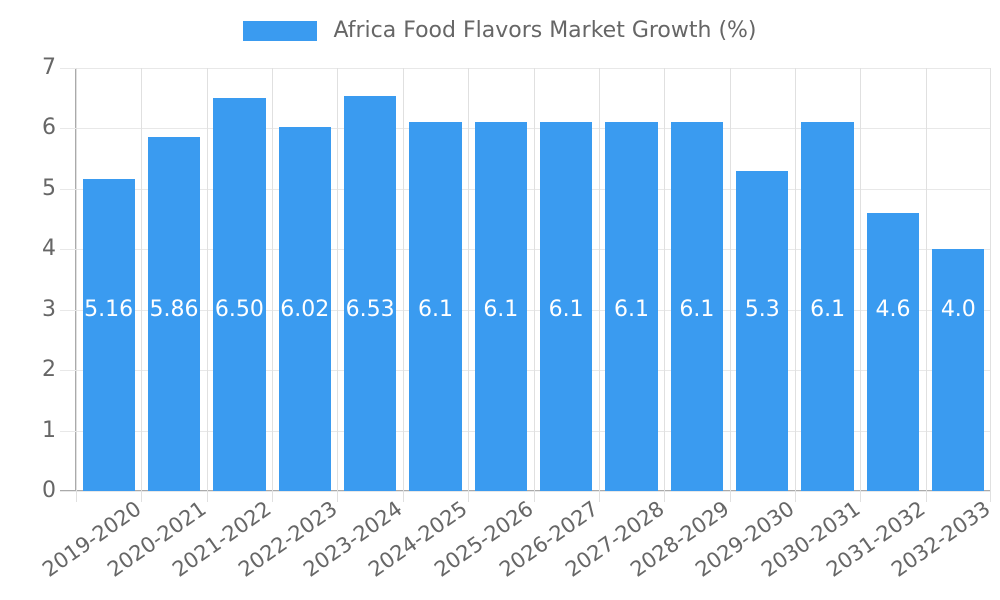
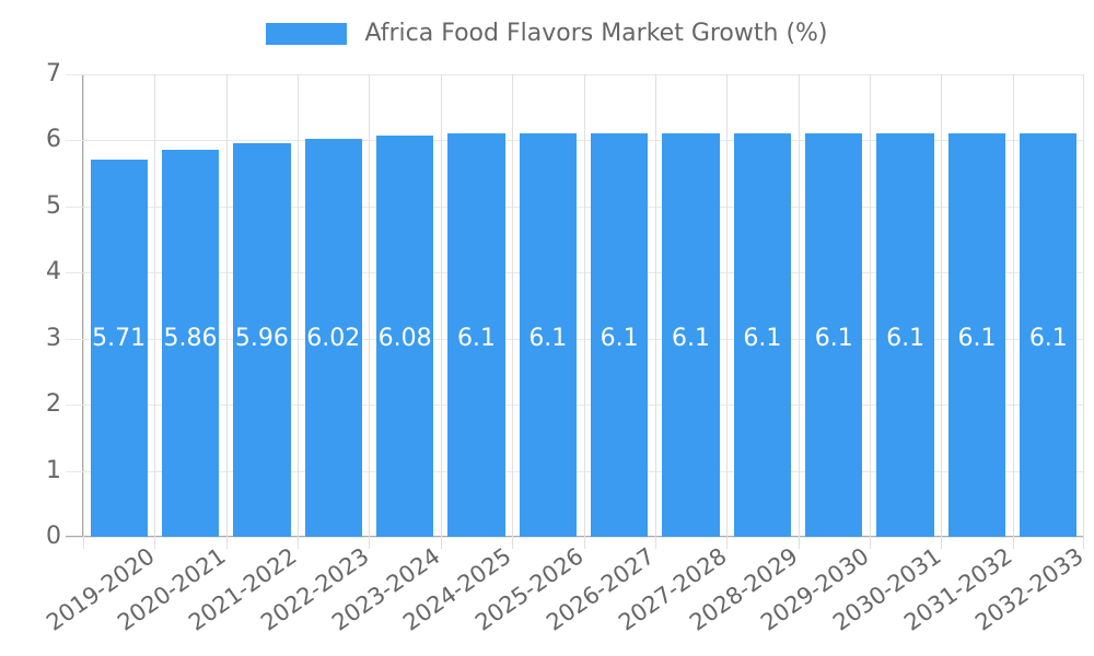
2019-2020: 5.16 -> 5.71
2021-2022: 6.50 -> 5.96
2023-2024: 6.53 -> 6.08
2029-2030: 5.3 -> 6.1
2031-2032: 4.6 -> 6.1
2032-2033: 4.0 -> 6.1
